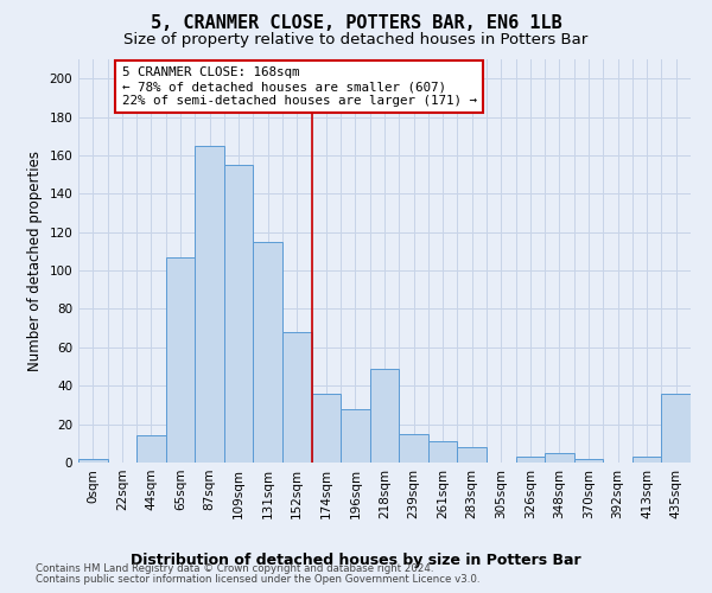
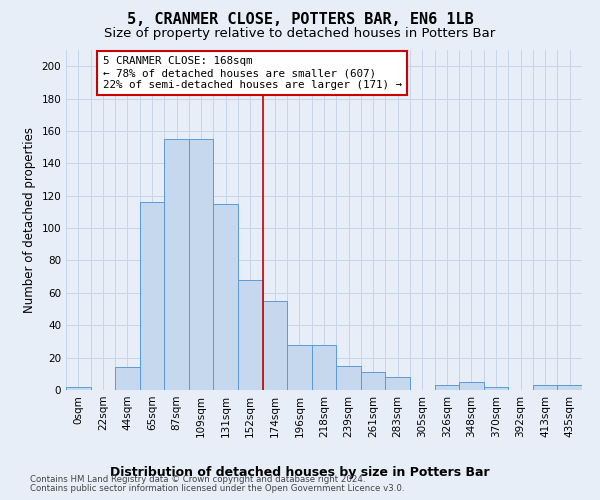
65sqm: 107 -> 116
87sqm: 165 -> 155
174sqm: 36 -> 55
218sqm: 49 -> 28
435sqm: 36 -> 3
